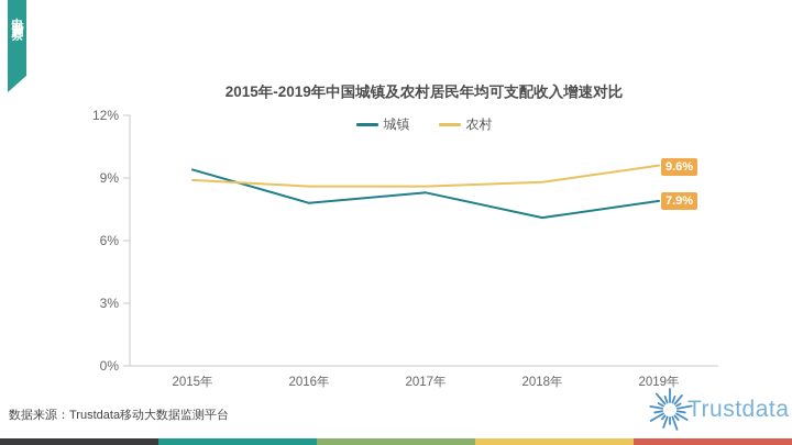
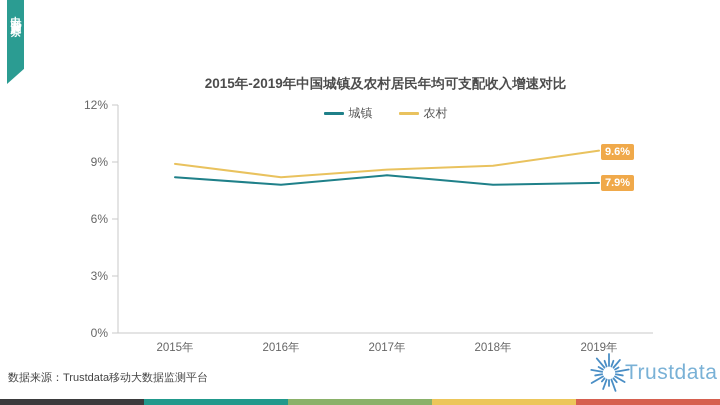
城镇/2015年: 9.4% -> 8.2%
农村/2016年: 8.6% -> 8.2%
城镇/2018年: 7.1% -> 7.8%
